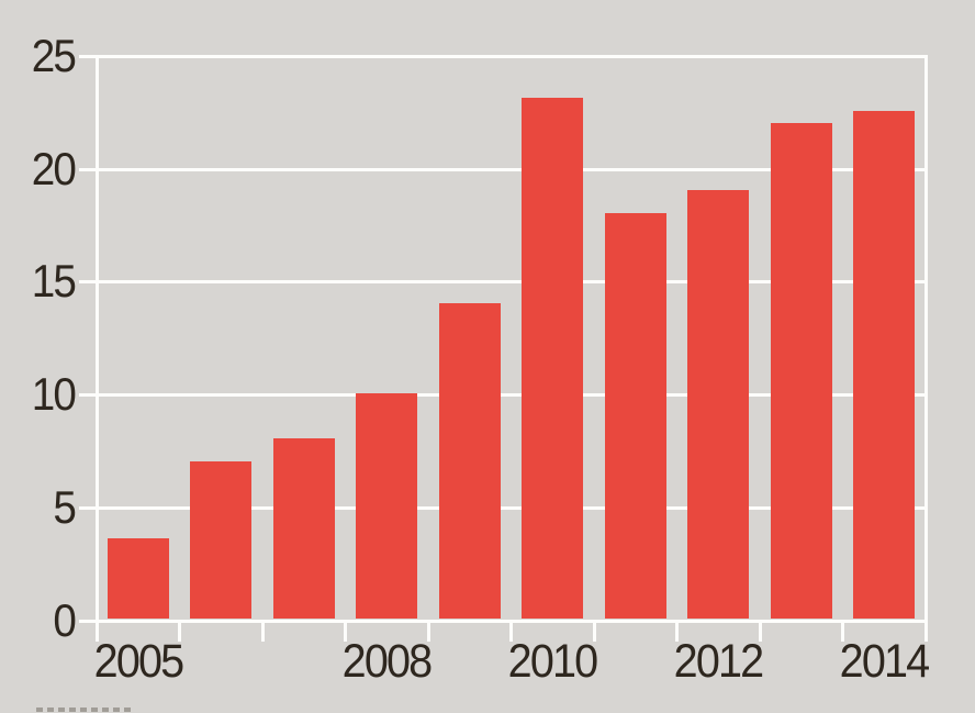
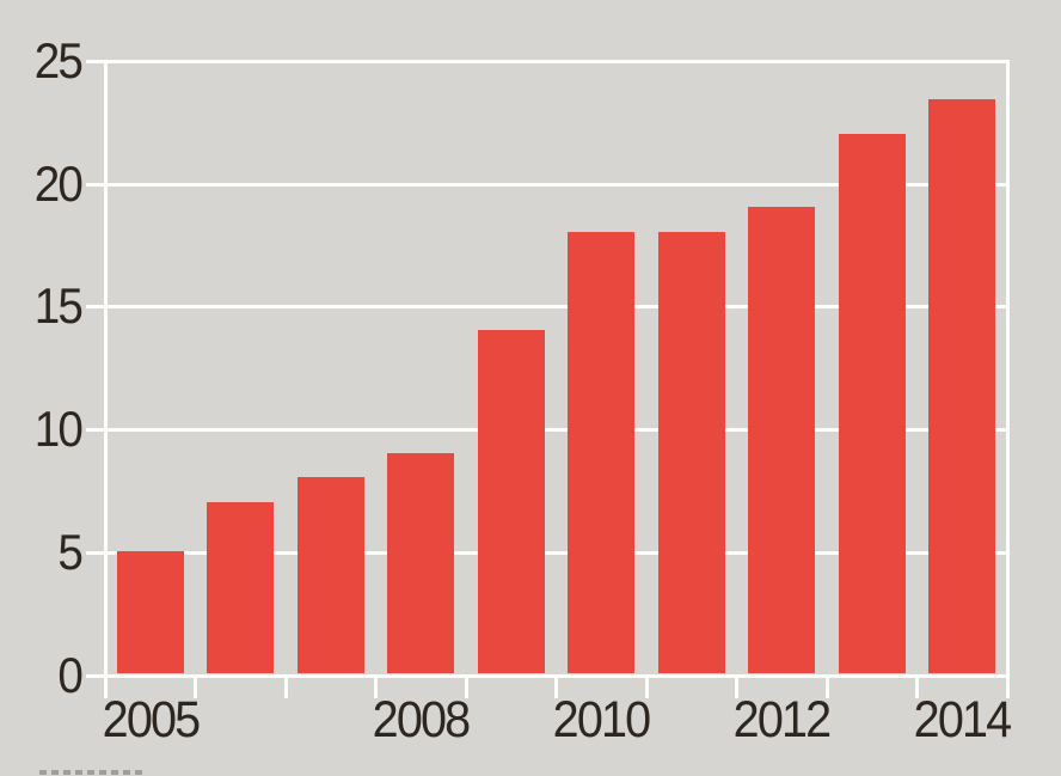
2005: 3.6 -> 5.0
2008: 10.0 -> 9.0
2010: 23.1 -> 18.0
2014: 22.5 -> 23.4
